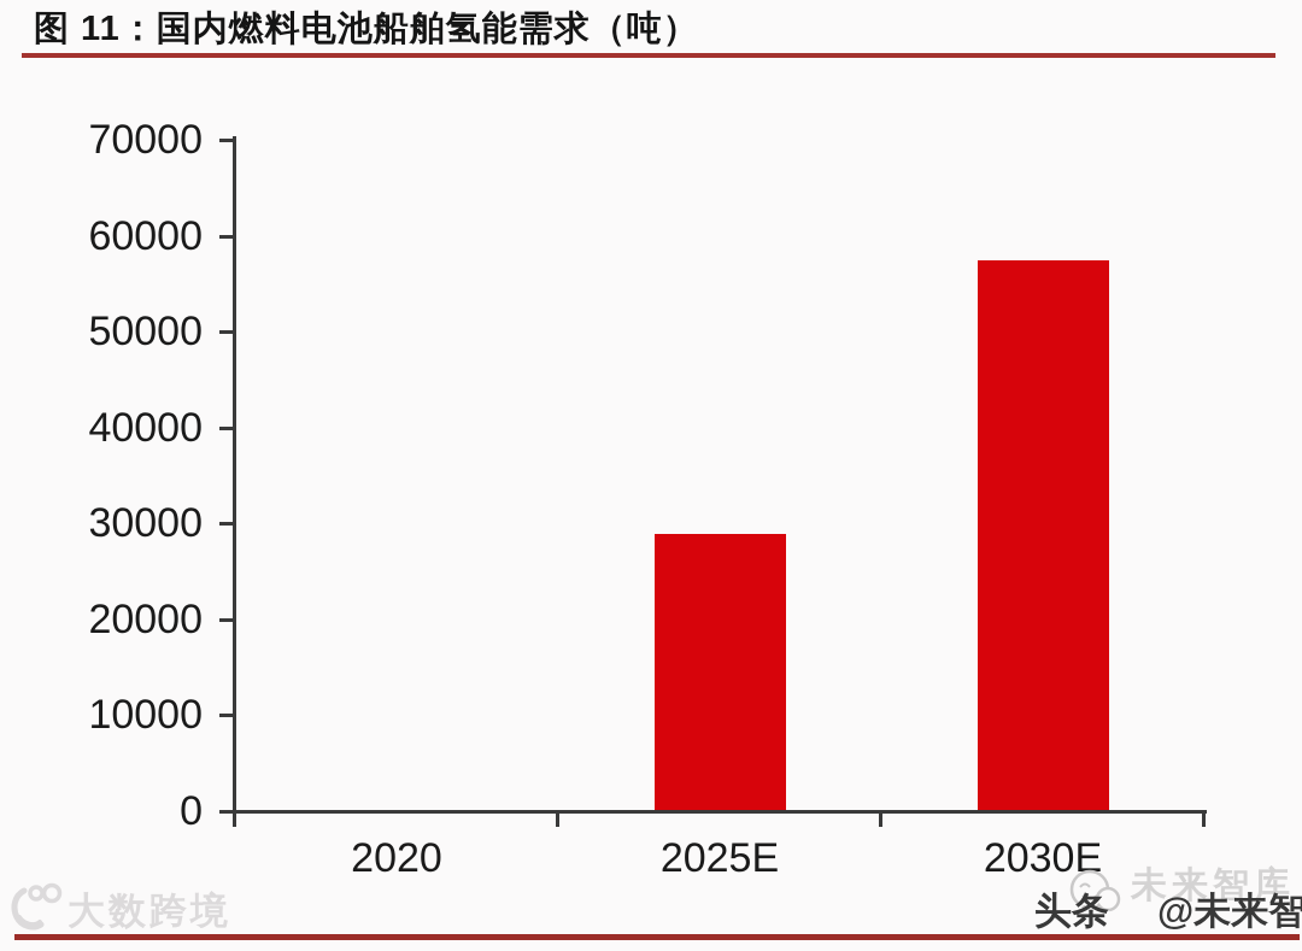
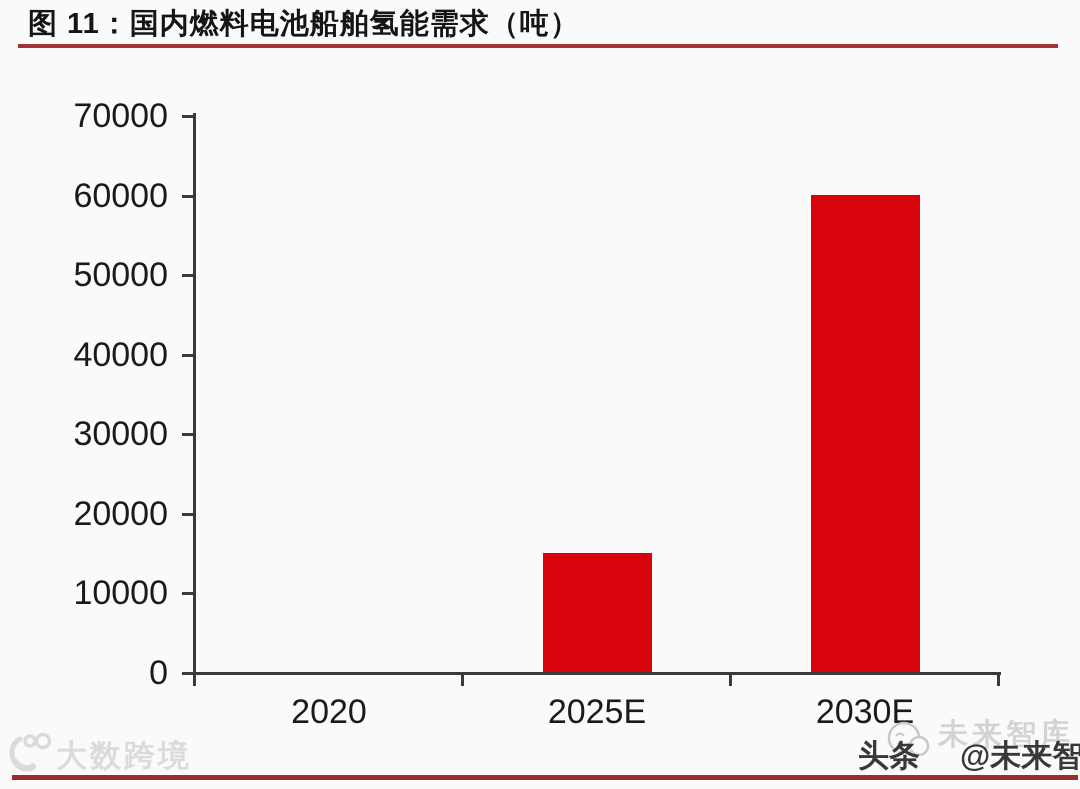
2025E: 29000 -> 15000
2030E: 57000 -> 60000
